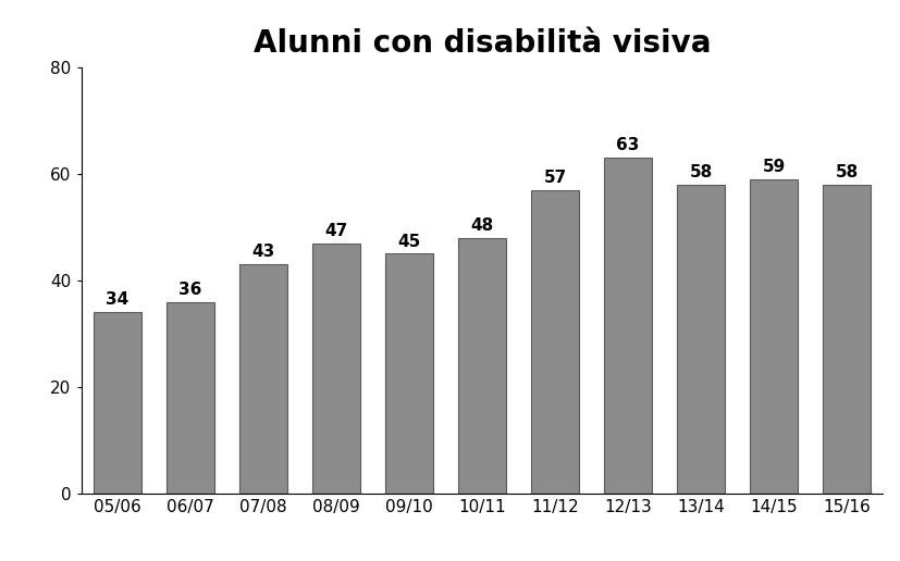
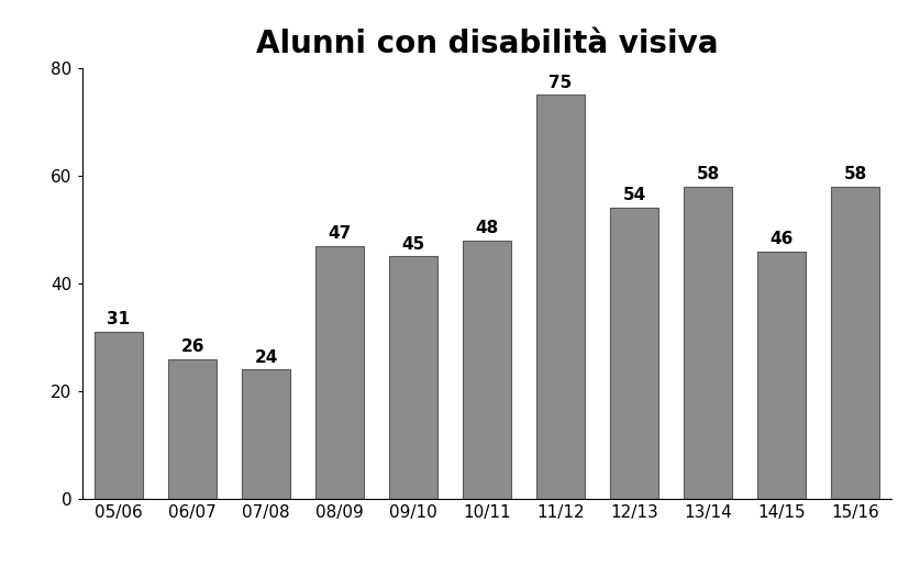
05/06: 34 -> 31
06/07: 36 -> 26
07/08: 43 -> 24
11/12: 57 -> 75
12/13: 63 -> 54
14/15: 59 -> 46
